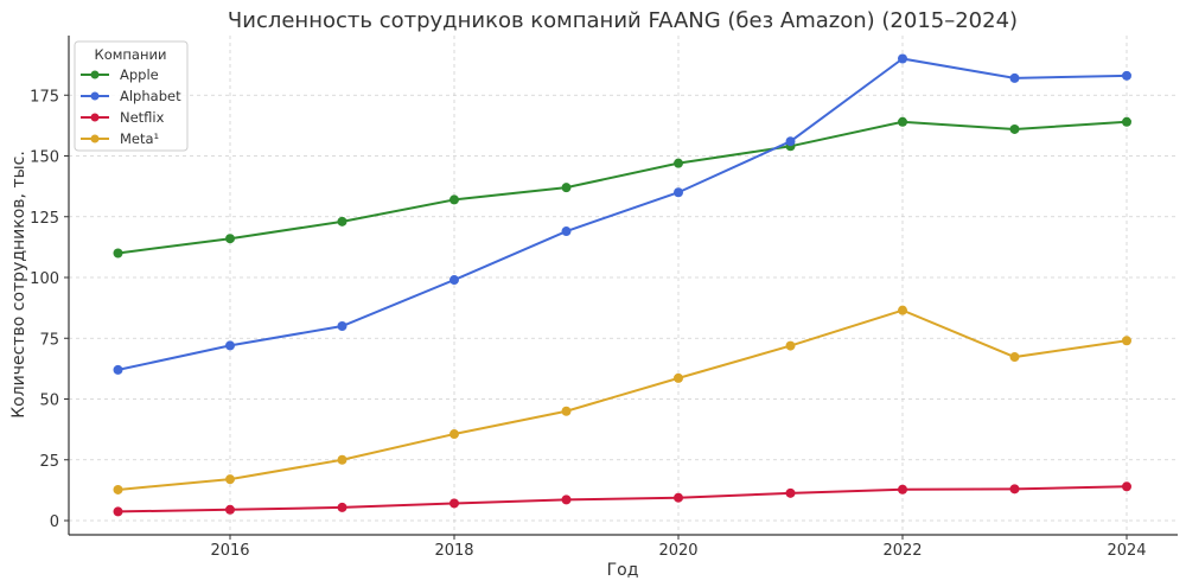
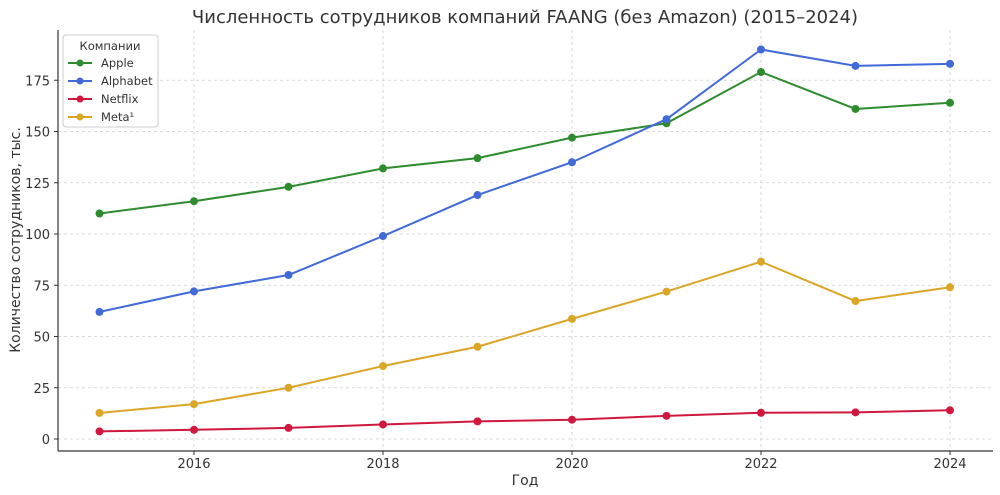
Apple/2022: 164 -> 179
